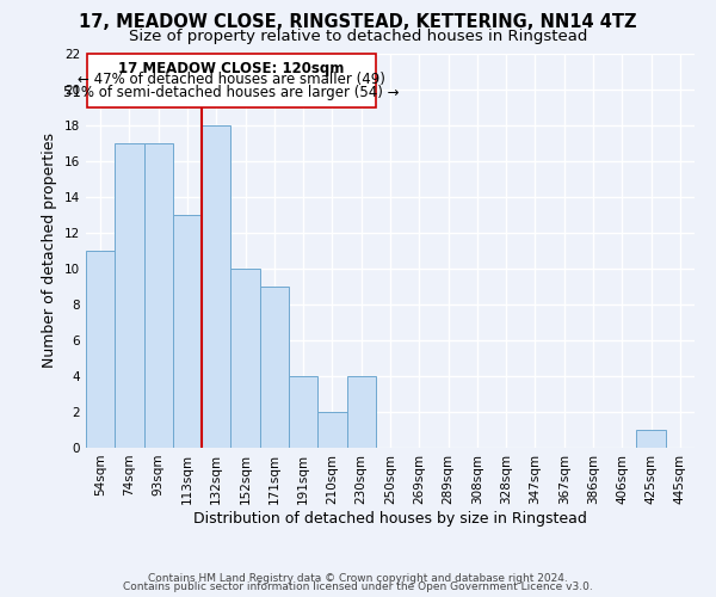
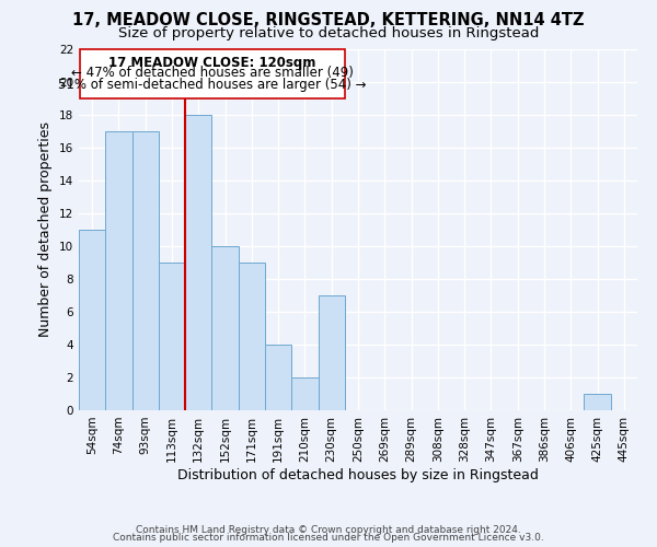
113sqm: 13 -> 9
230sqm: 4 -> 7
